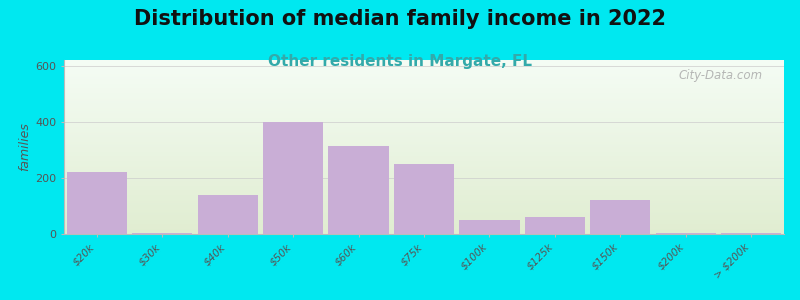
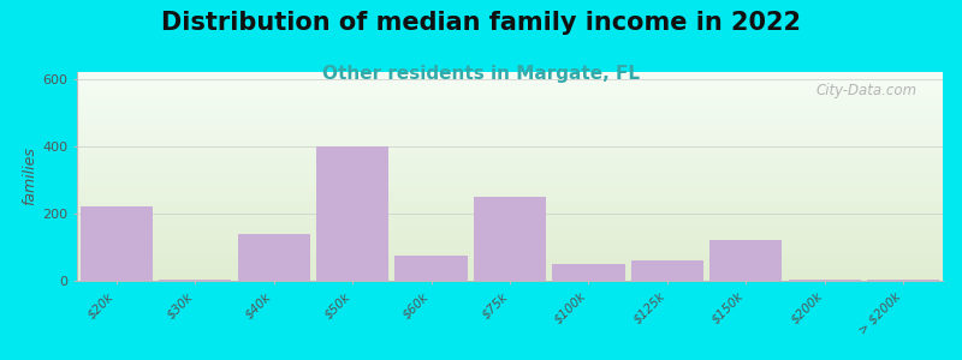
$60k: 315 -> 75
